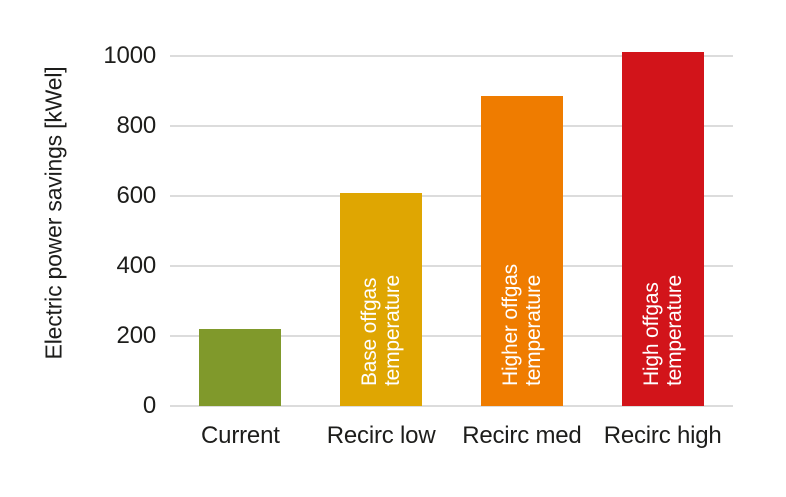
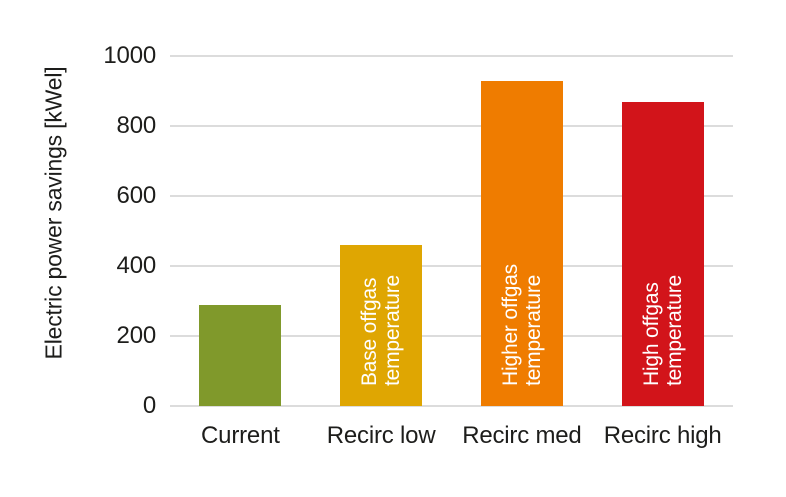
Current: 220 -> 290
Recirc low: 610 -> 460
Recirc med: 880 -> 930
Recirc high: 1010 -> 870
